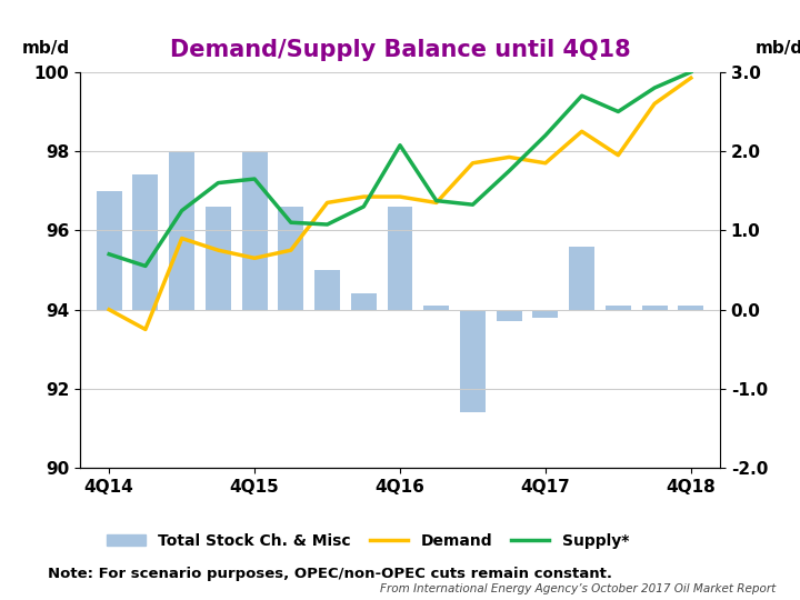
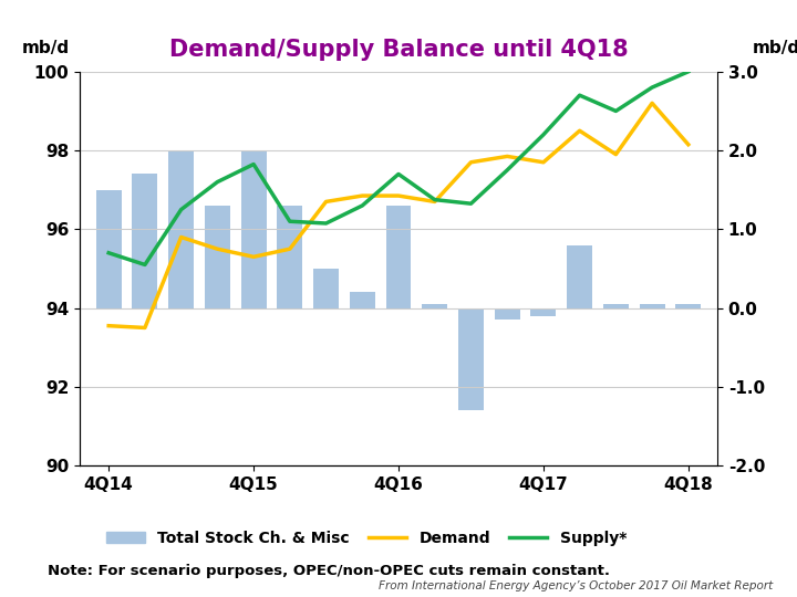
Demand/4Q14: 94.00 -> 93.55
Supply*/4Q15: 97.30 -> 97.65
Supply*/4Q16: 98.15 -> 97.40
Demand/4Q18: 99.85 -> 98.15
